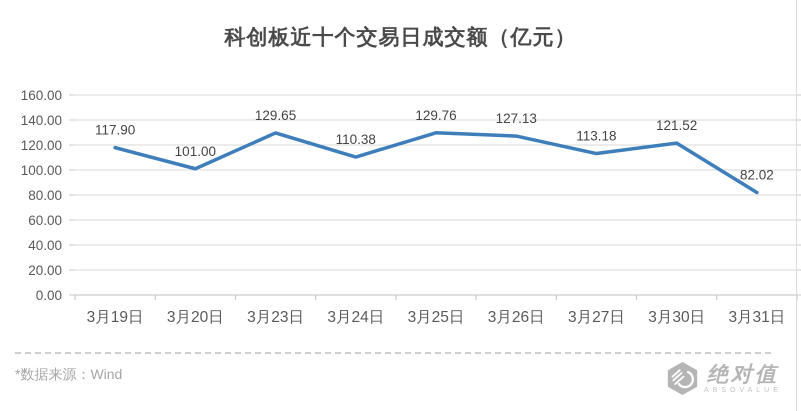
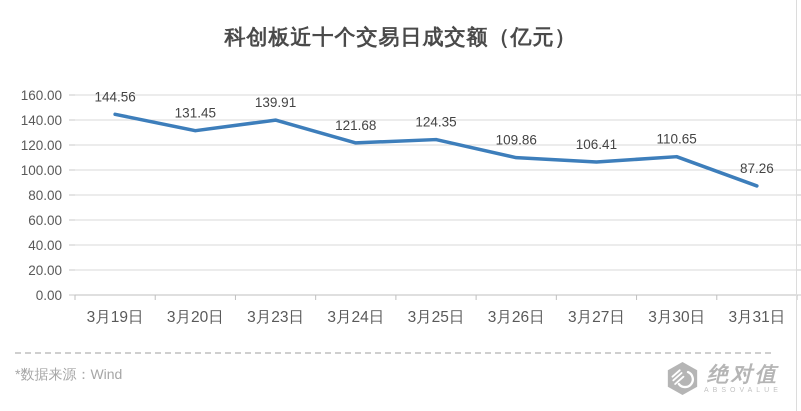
3月19日: 117.90 -> 144.56
3月20日: 101.00 -> 131.45
3月23日: 129.65 -> 139.91
3月24日: 110.38 -> 121.68
3月25日: 129.76 -> 124.35
3月26日: 127.13 -> 109.86
3月27日: 113.18 -> 106.41
3月30日: 121.52 -> 110.65
3月31日: 82.02 -> 87.26
